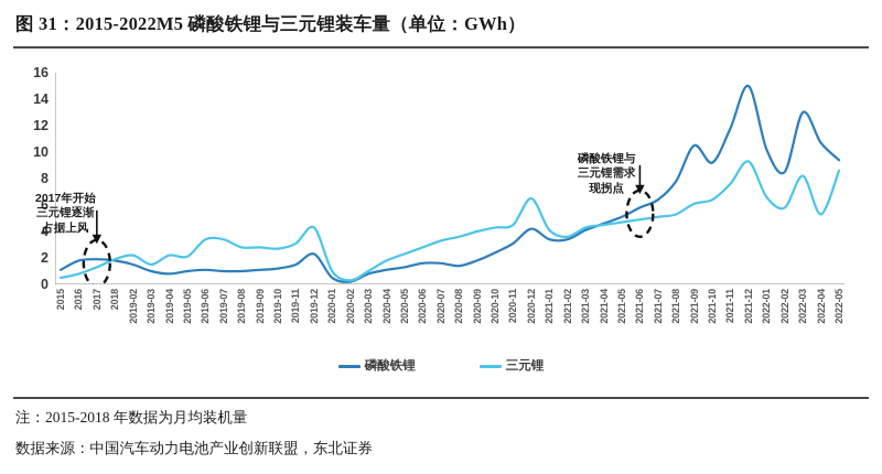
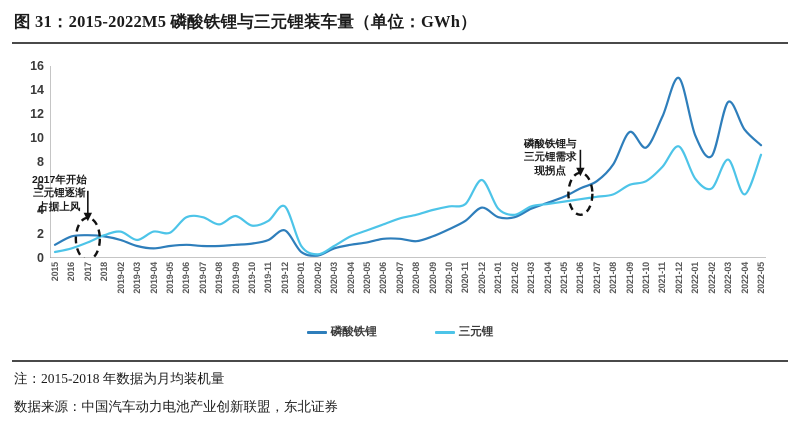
三元锂/2019-09: 2.8 -> 3.5
